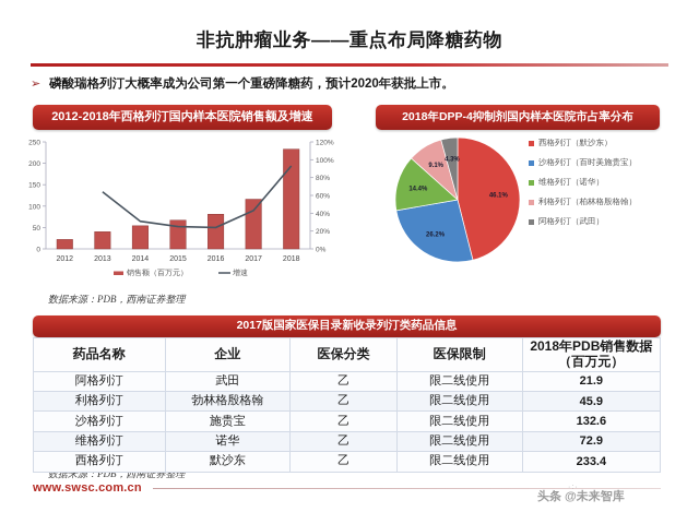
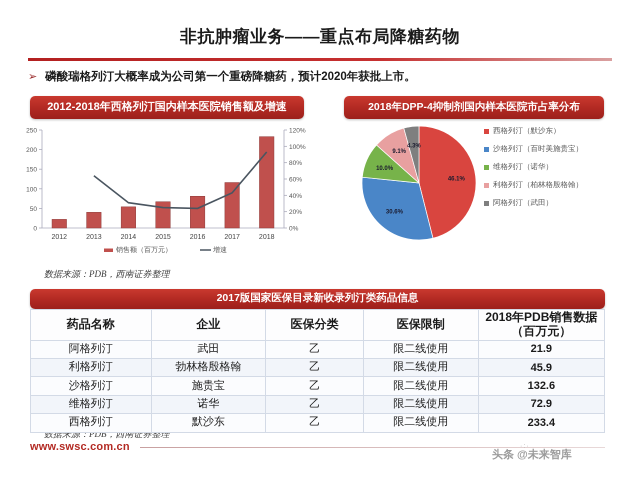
2018年DPP-4抑制剂国内样本医院市占率分布/沙格列汀（百时美施贵宝）: 26.2% -> 30.6%
2018年DPP-4抑制剂国内样本医院市占率分布/维格列汀（诺华）: 14.4% -> 10.0%
